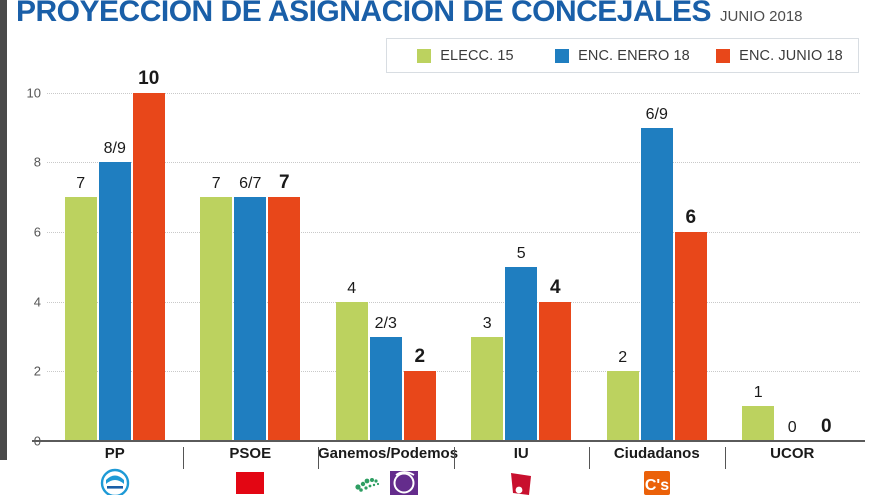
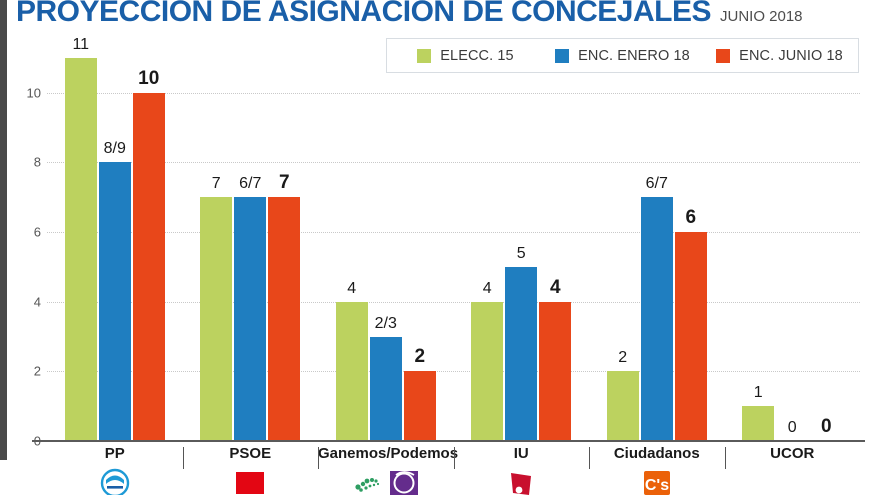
ELECC. 15/PP: 7 -> 11
ELECC. 15/IU: 3 -> 4
ENC. ENERO 18/Ciudadanos: 9 -> 7
